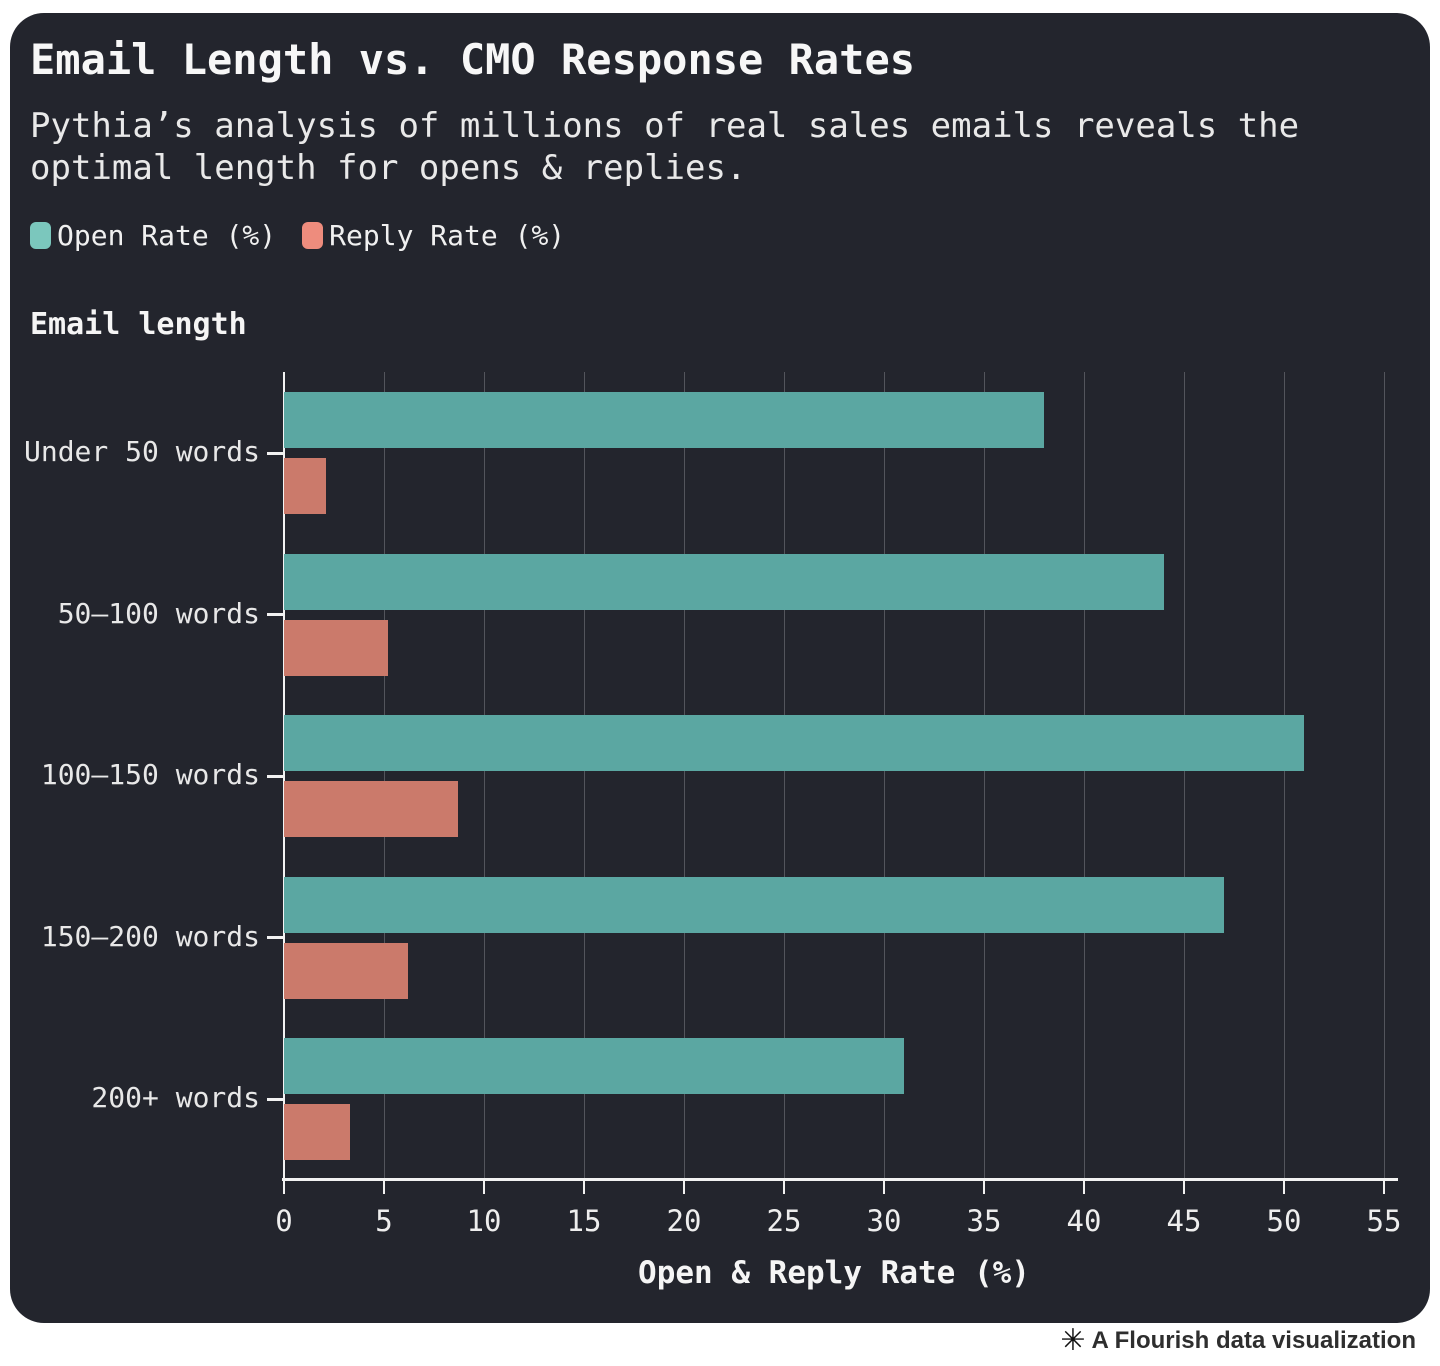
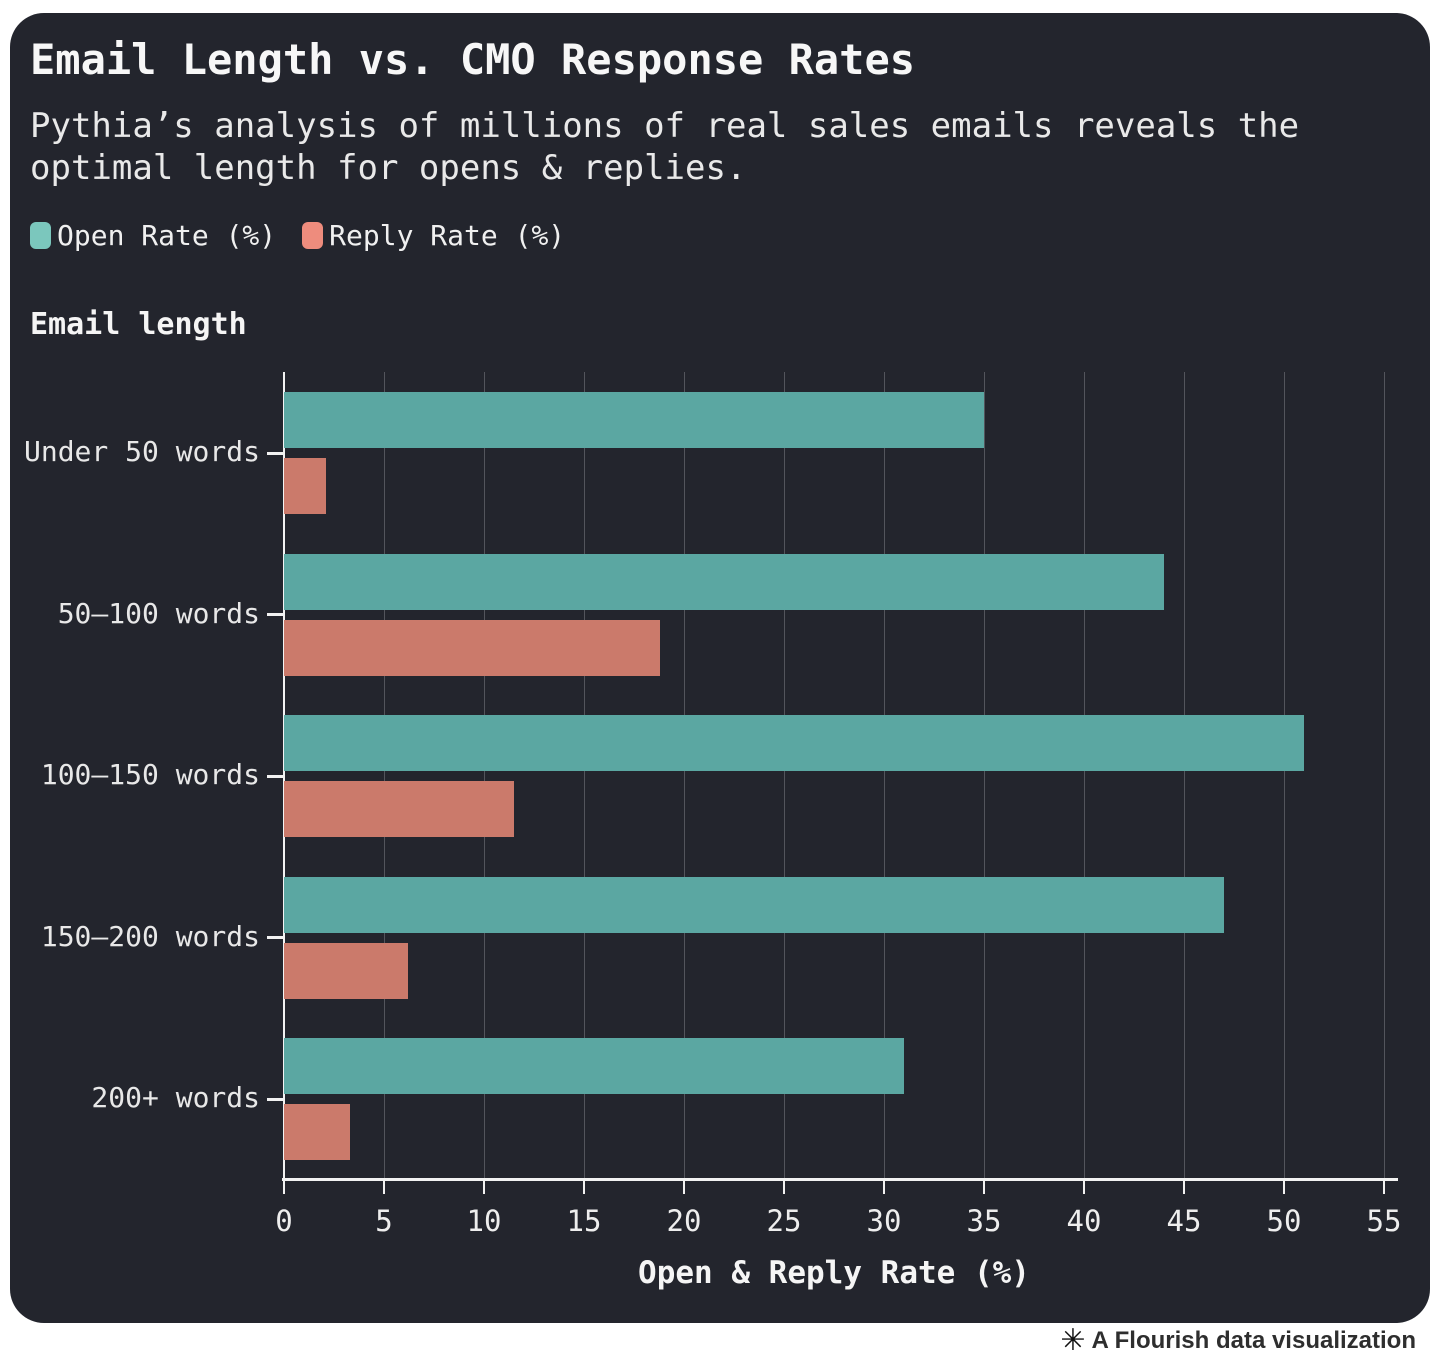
Open Rate (%)/Under 50 words: 38 -> 35
Reply Rate (%)/50–100 words: 5.2 -> 18.8
Reply Rate (%)/100–150 words: 8.7 -> 11.5
